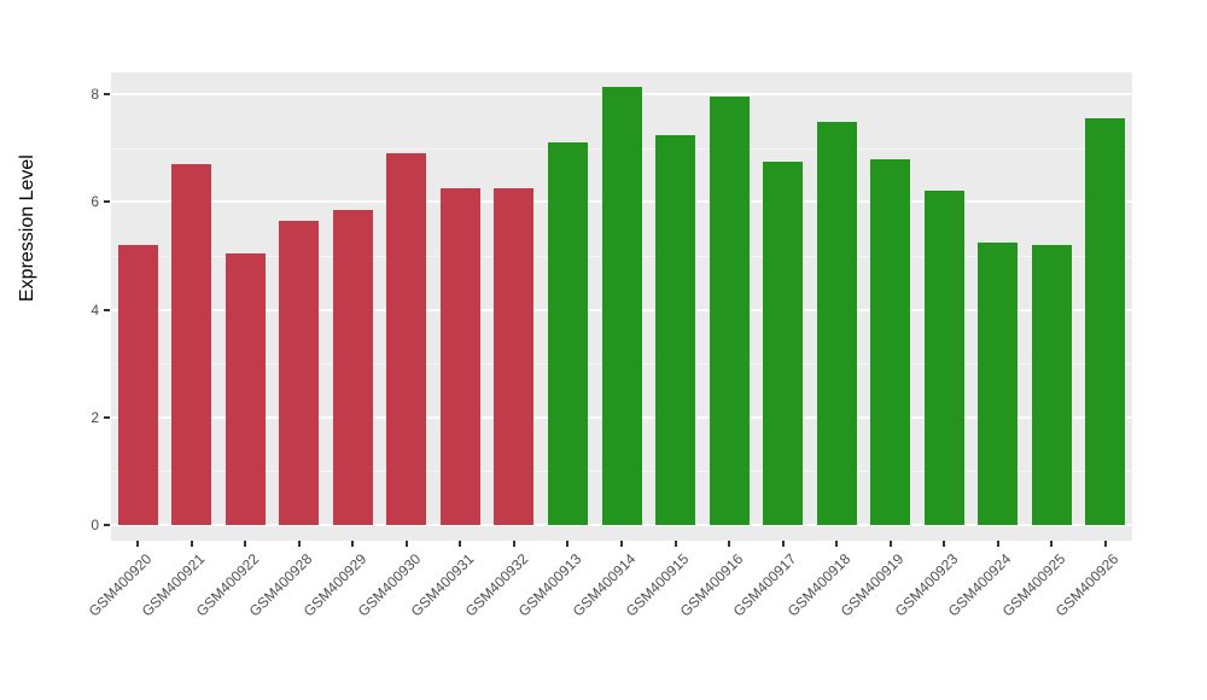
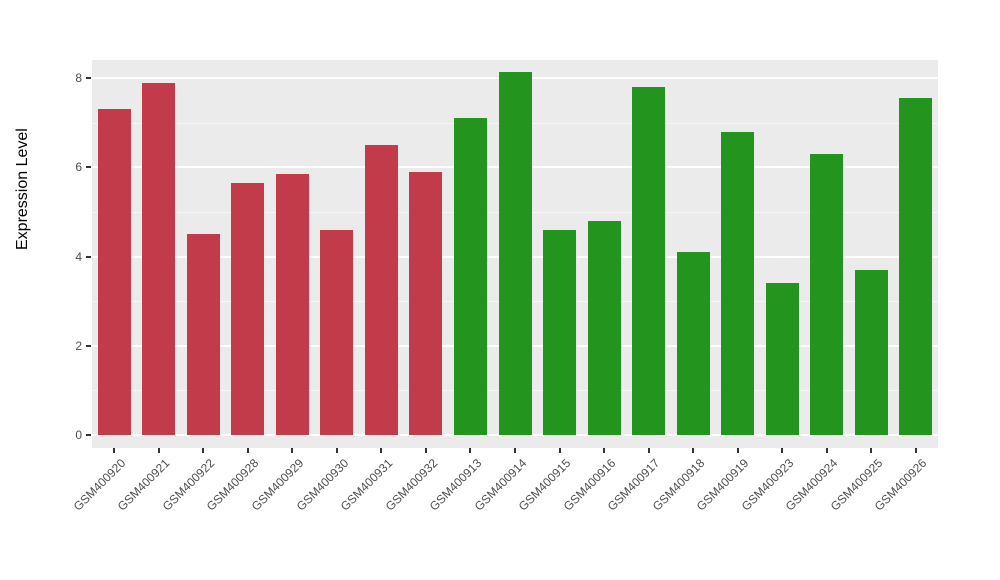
GSM400920: 5.2 -> 7.3
GSM400921: 6.7 -> 7.9
GSM400922: 5.0 -> 4.5
GSM400930: 6.9 -> 4.6
GSM400931: 6.2 -> 6.5
GSM400932: 6.2 -> 5.9
GSM400915: 7.2 -> 4.6
GSM400916: 8.0 -> 4.8
GSM400917: 6.8 -> 7.8
GSM400918: 7.5 -> 4.1
GSM400923: 6.2 -> 3.4
GSM400924: 5.2 -> 6.3
GSM400925: 5.2 -> 3.7
